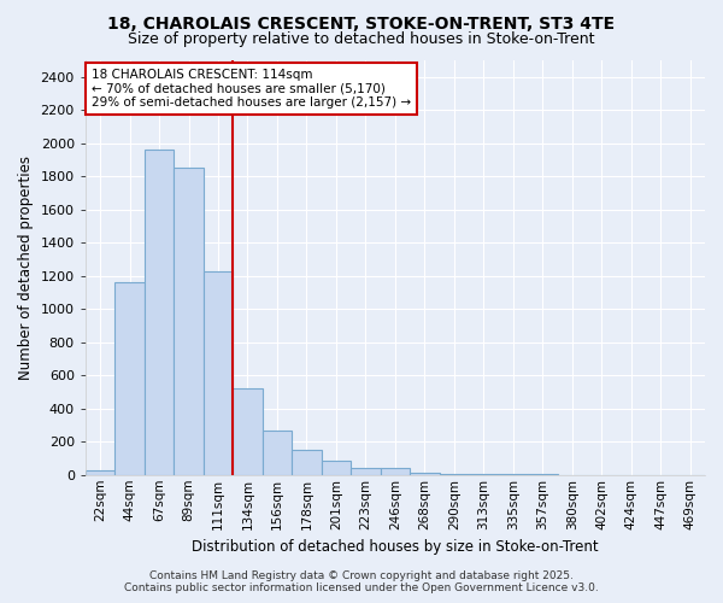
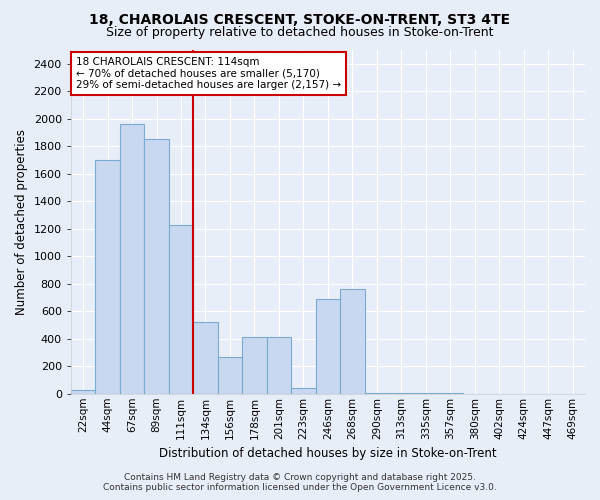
44sqm: 1160 -> 1700
178sqm: 150 -> 410
201sqm: 80 -> 410
246sqm: 40 -> 690
268sqm: 10 -> 760
